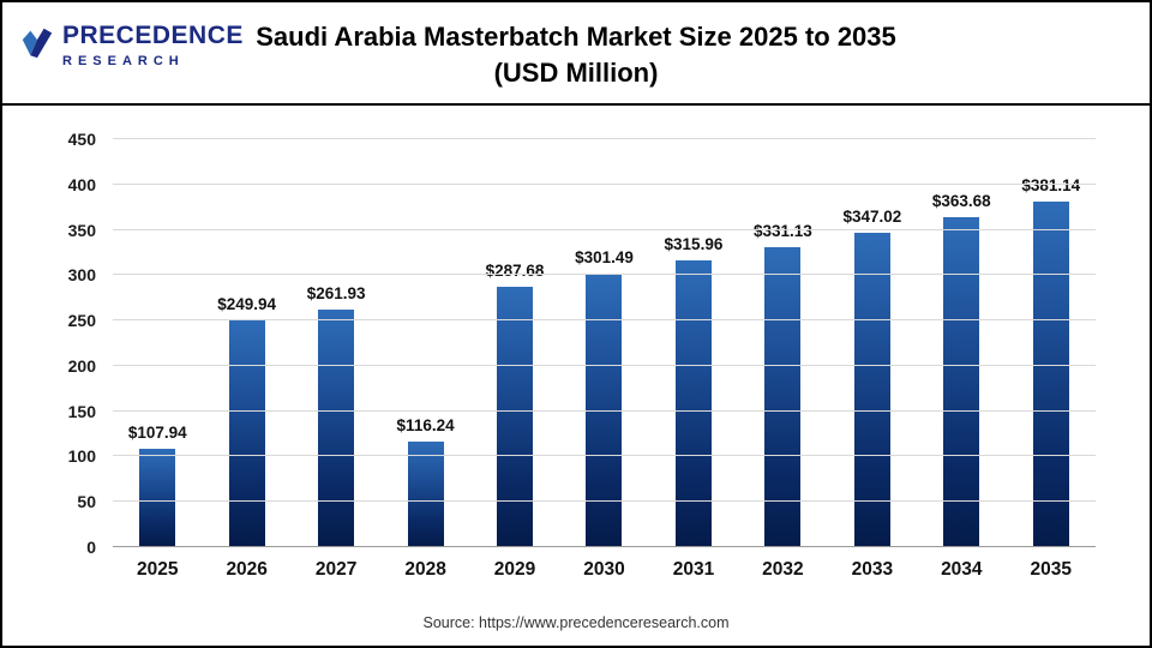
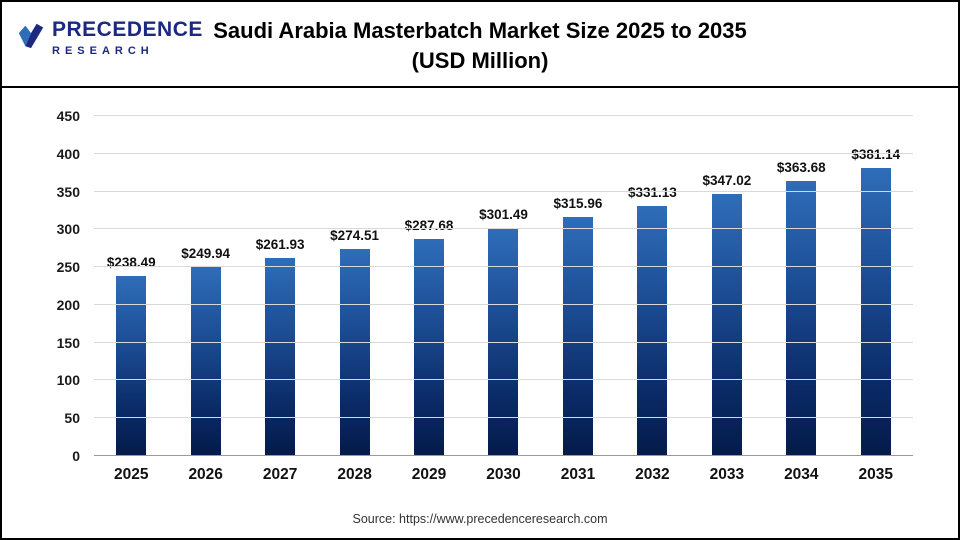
2025: $107.94 -> $238.49
2028: $116.24 -> $274.51
